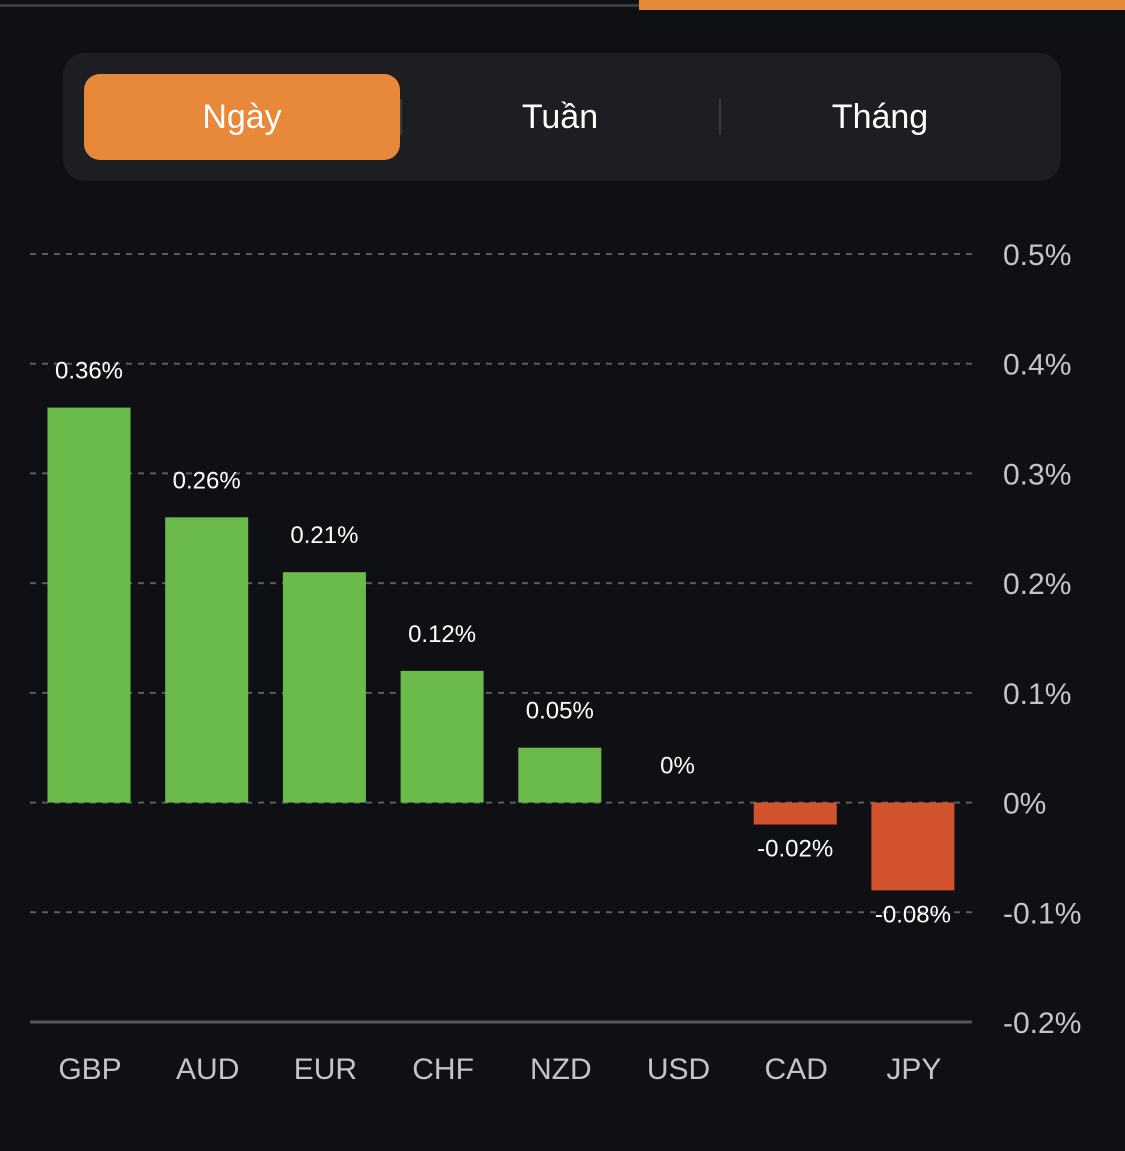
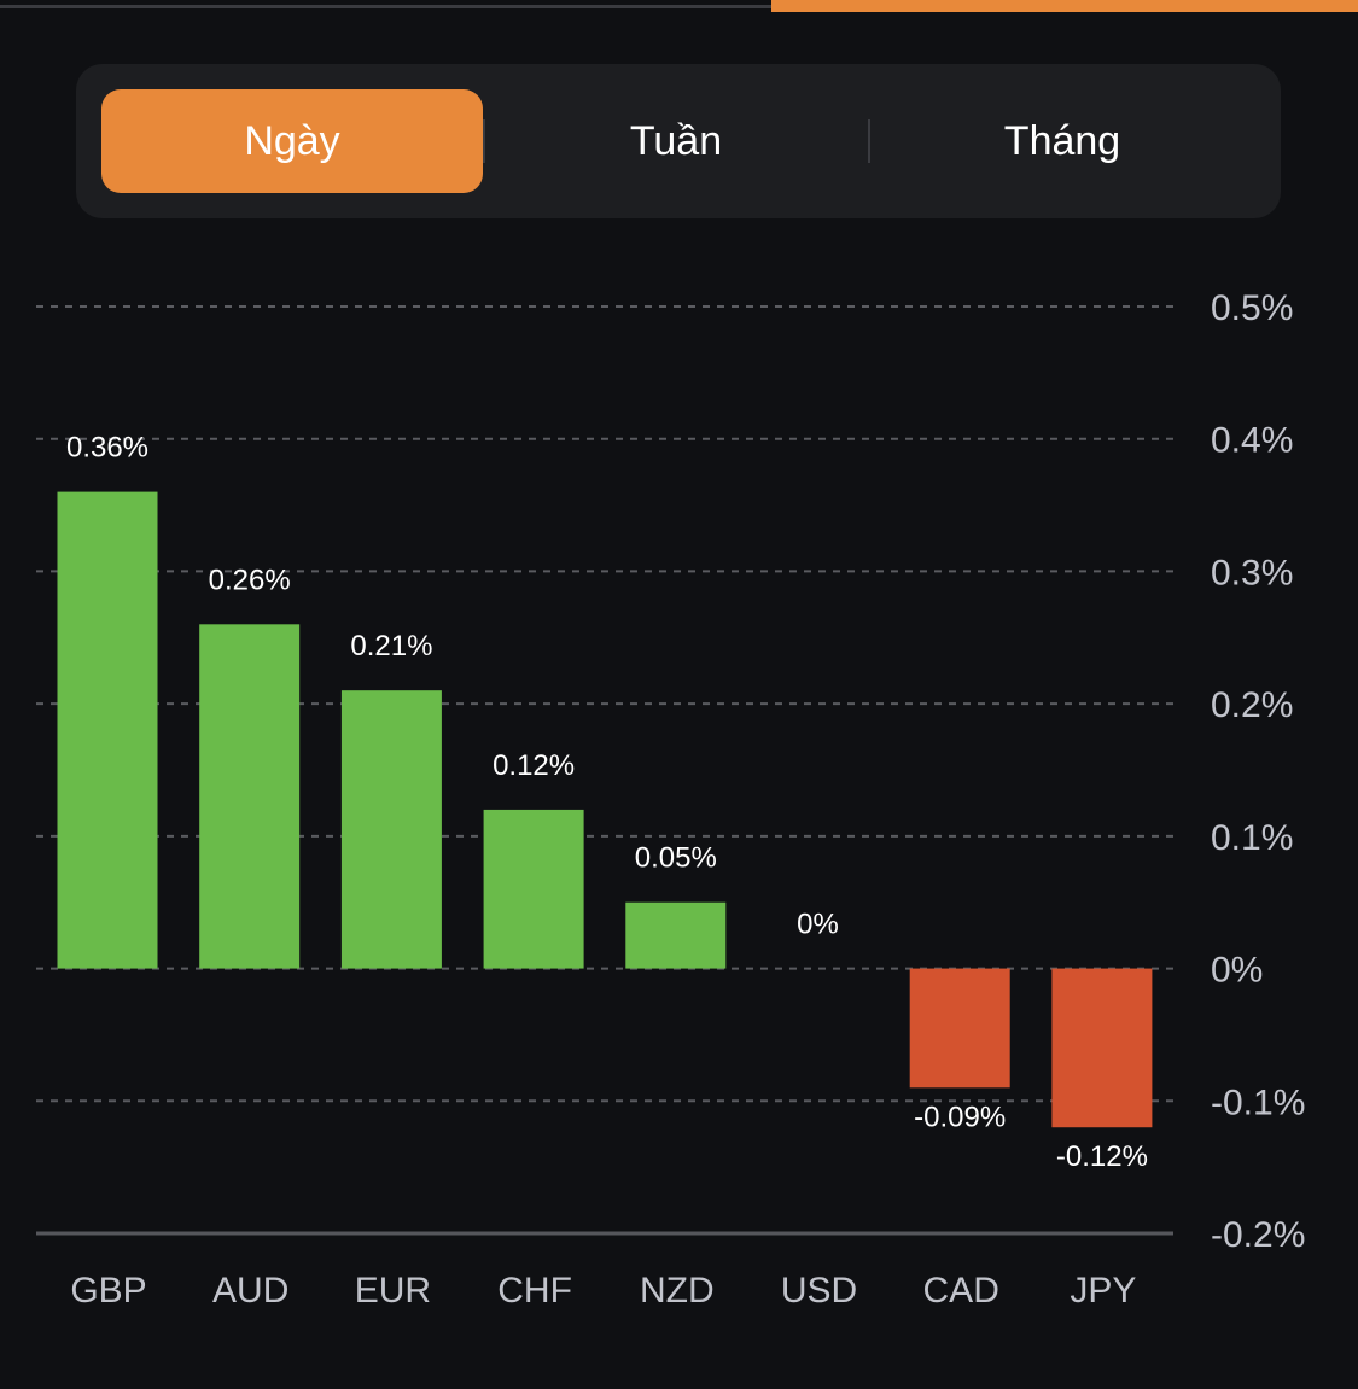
CAD: -0.02% -> -0.09%
JPY: -0.08% -> -0.12%
